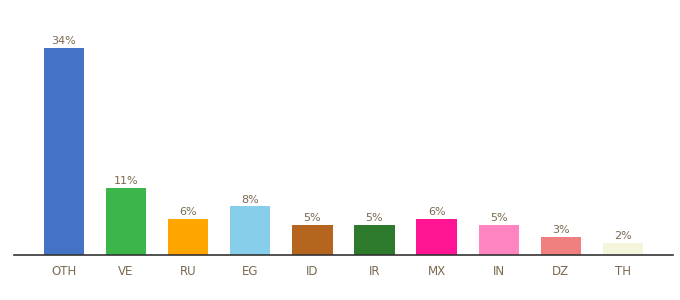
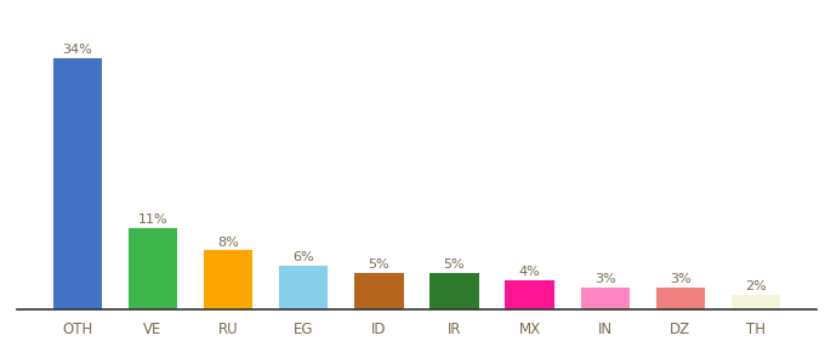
RU: 6% -> 8%
EG: 8% -> 6%
MX: 6% -> 4%
IN: 5% -> 3%
